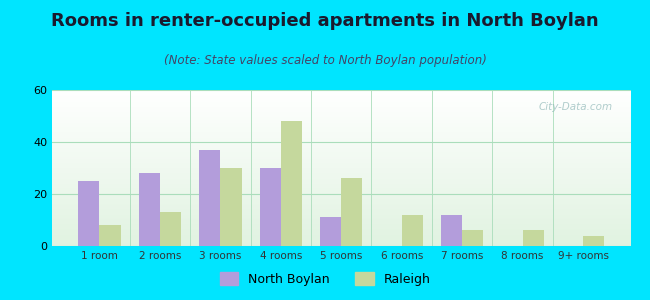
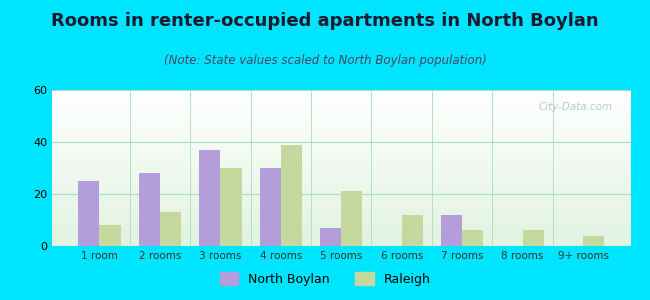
Raleigh/4 rooms: 48 -> 39
North Boylan/5 rooms: 11 -> 7
Raleigh/5 rooms: 26 -> 21
